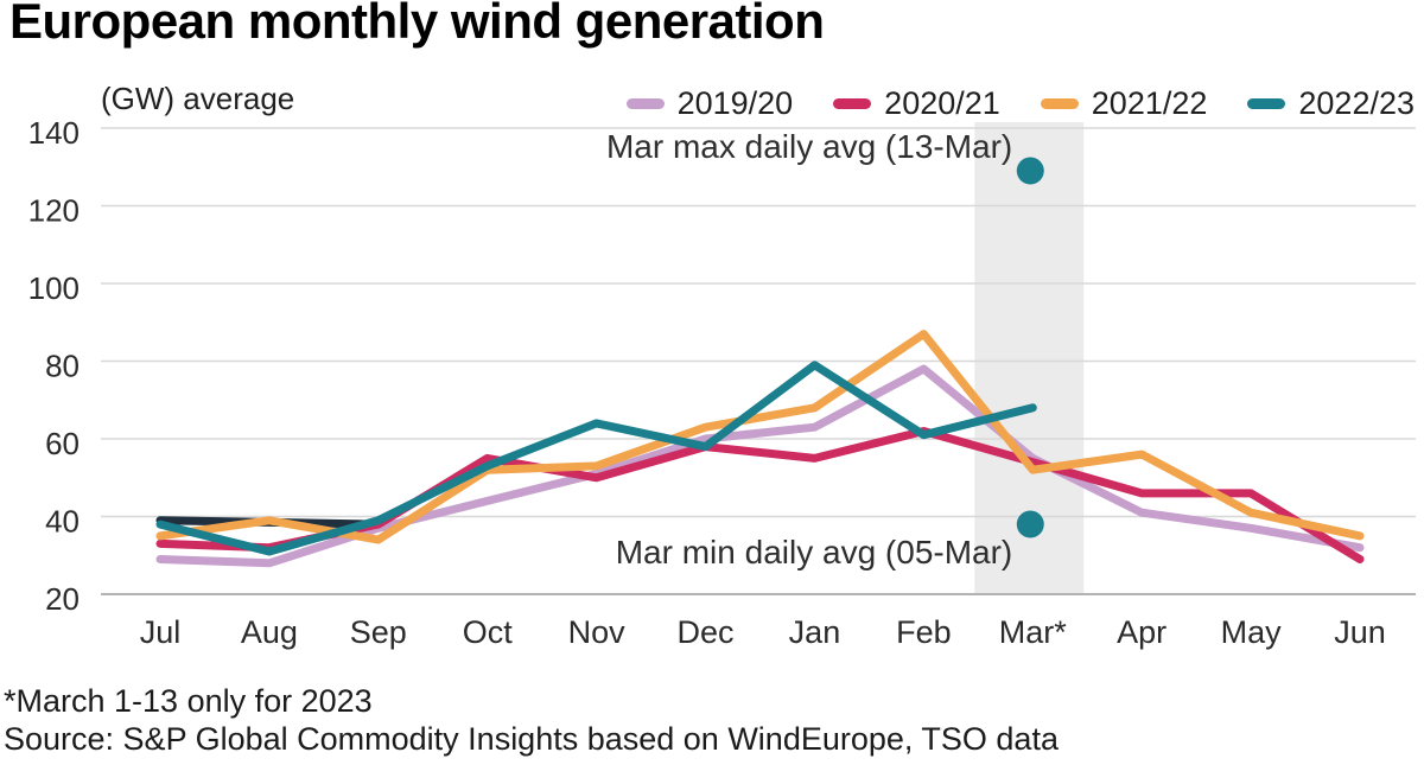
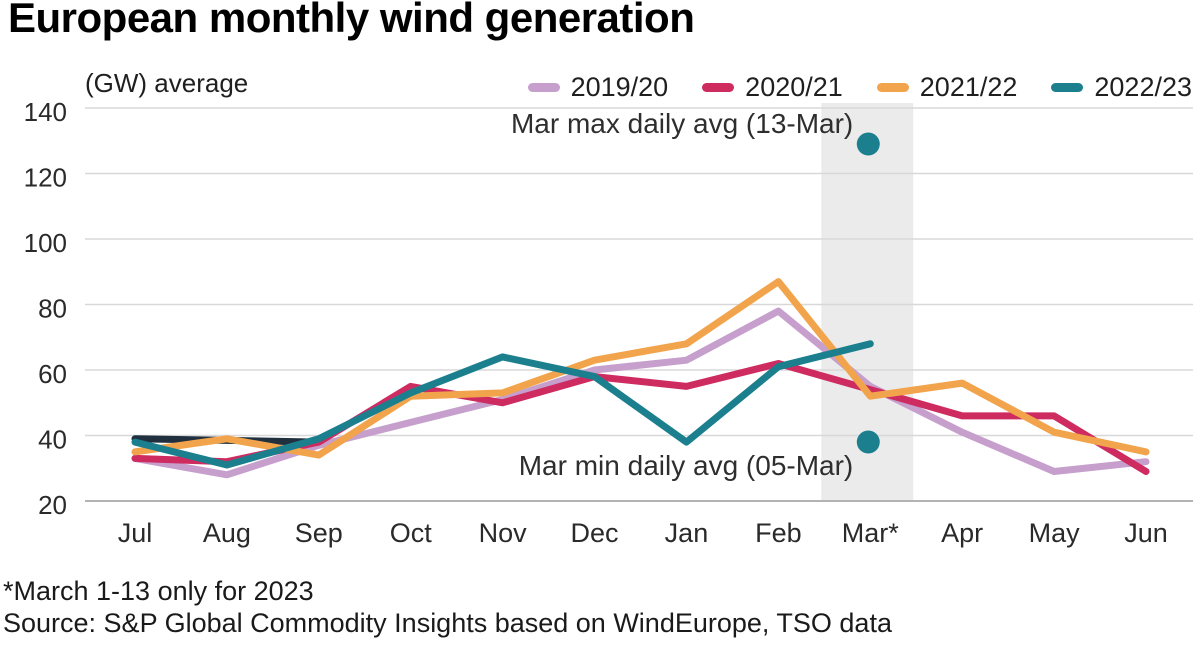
2019/20/Jul: 29 -> 33
2022/23/Jan: 79 -> 38
2019/20/May: 37 -> 29
